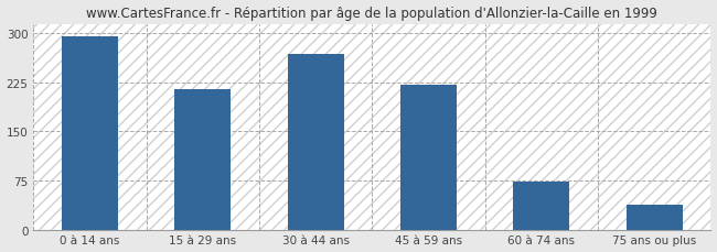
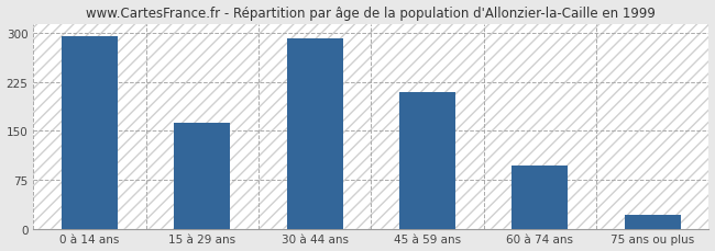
15 à 29 ans: 214 -> 163
30 à 44 ans: 268 -> 292
45 à 59 ans: 222 -> 210
60 à 74 ans: 74 -> 97
75 ans ou plus: 38 -> 22
